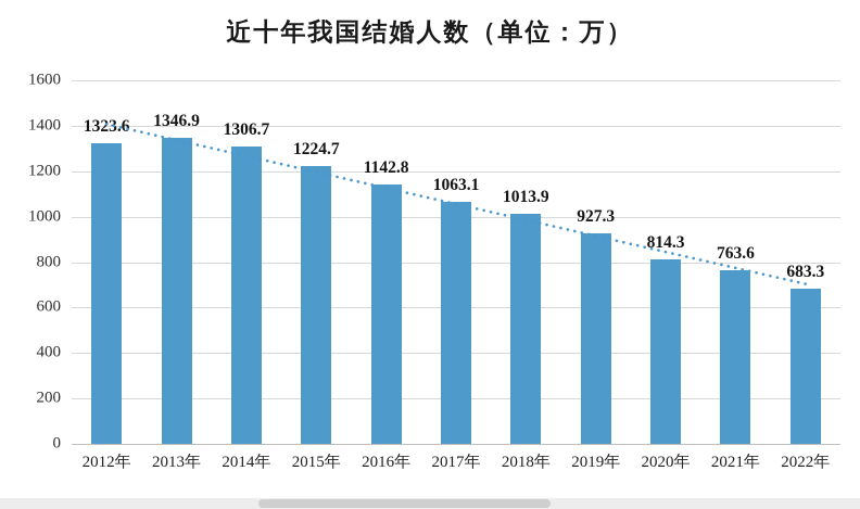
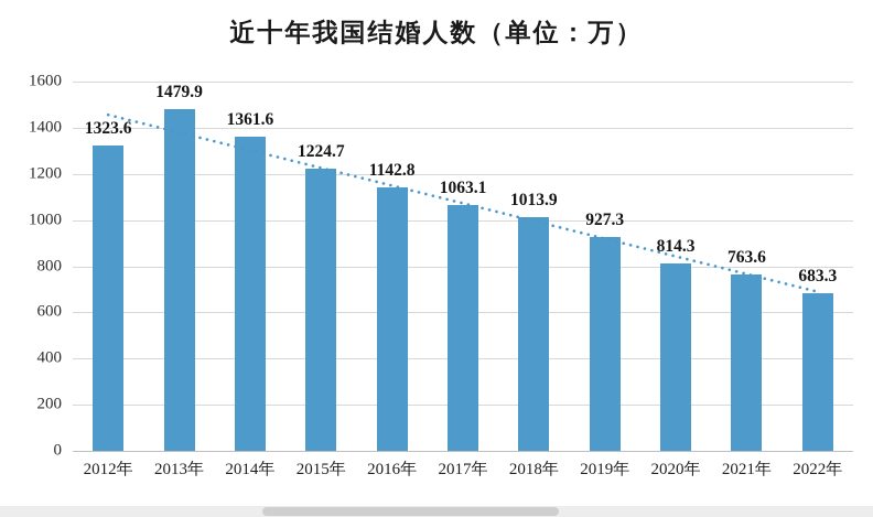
2013年: 1346.9 -> 1479.9
2014年: 1306.7 -> 1361.6
